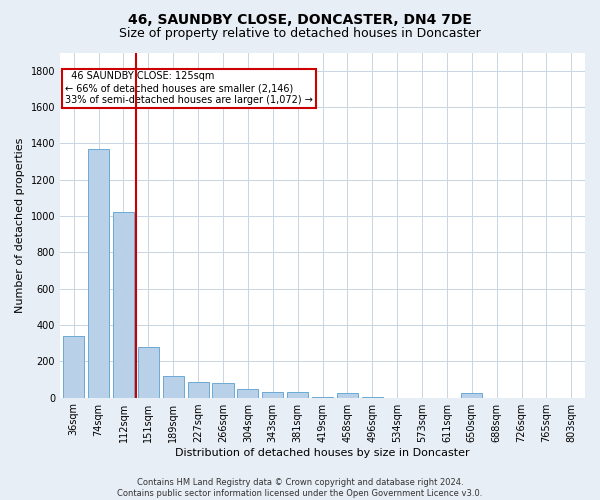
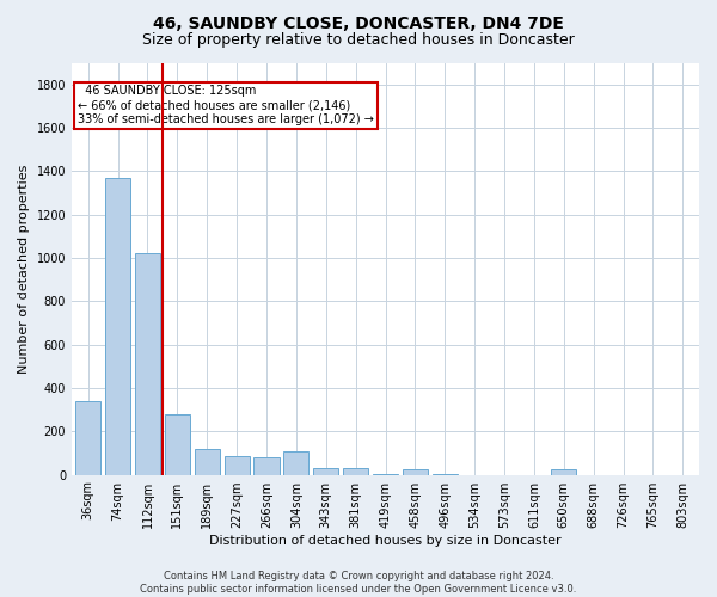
304sqm: 50 -> 110
